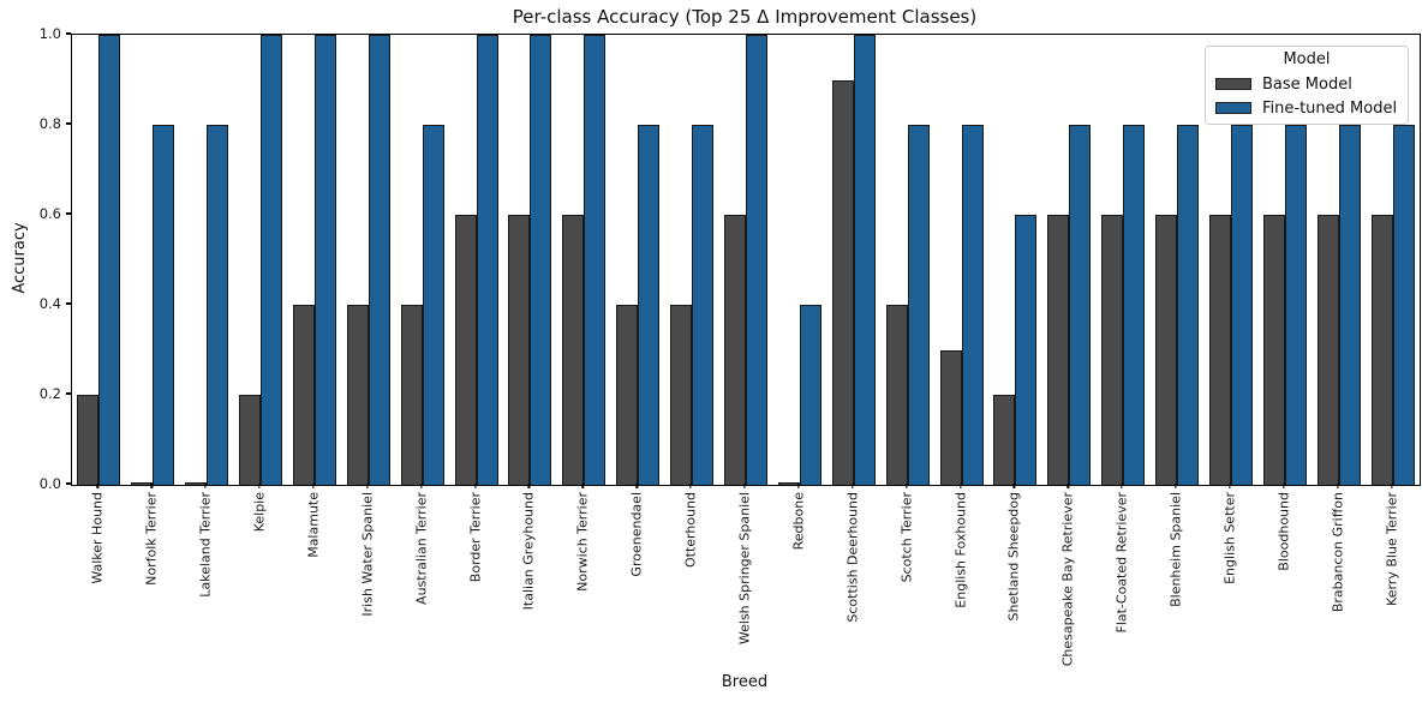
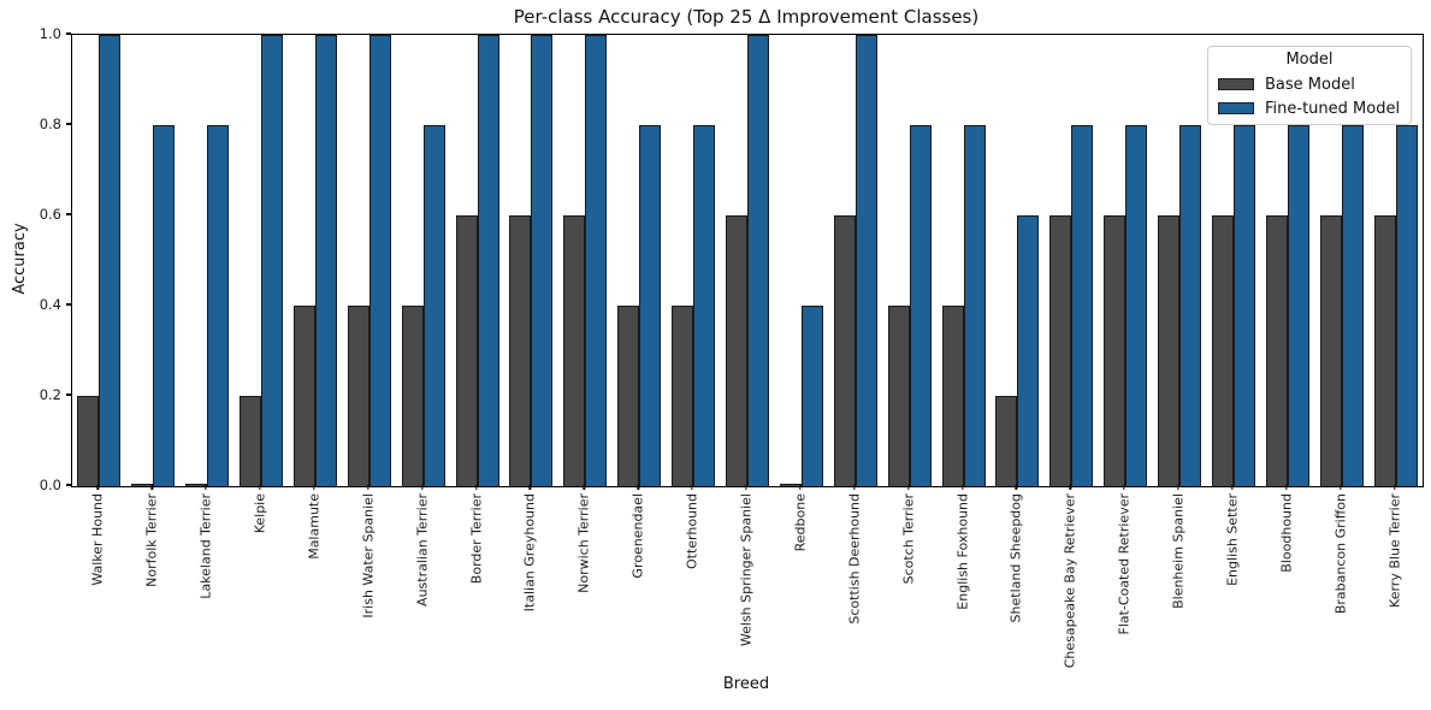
Base Model/Scottish Deerhound: 0.9 -> 0.6
Base Model/English Foxhound: 0.3 -> 0.4
